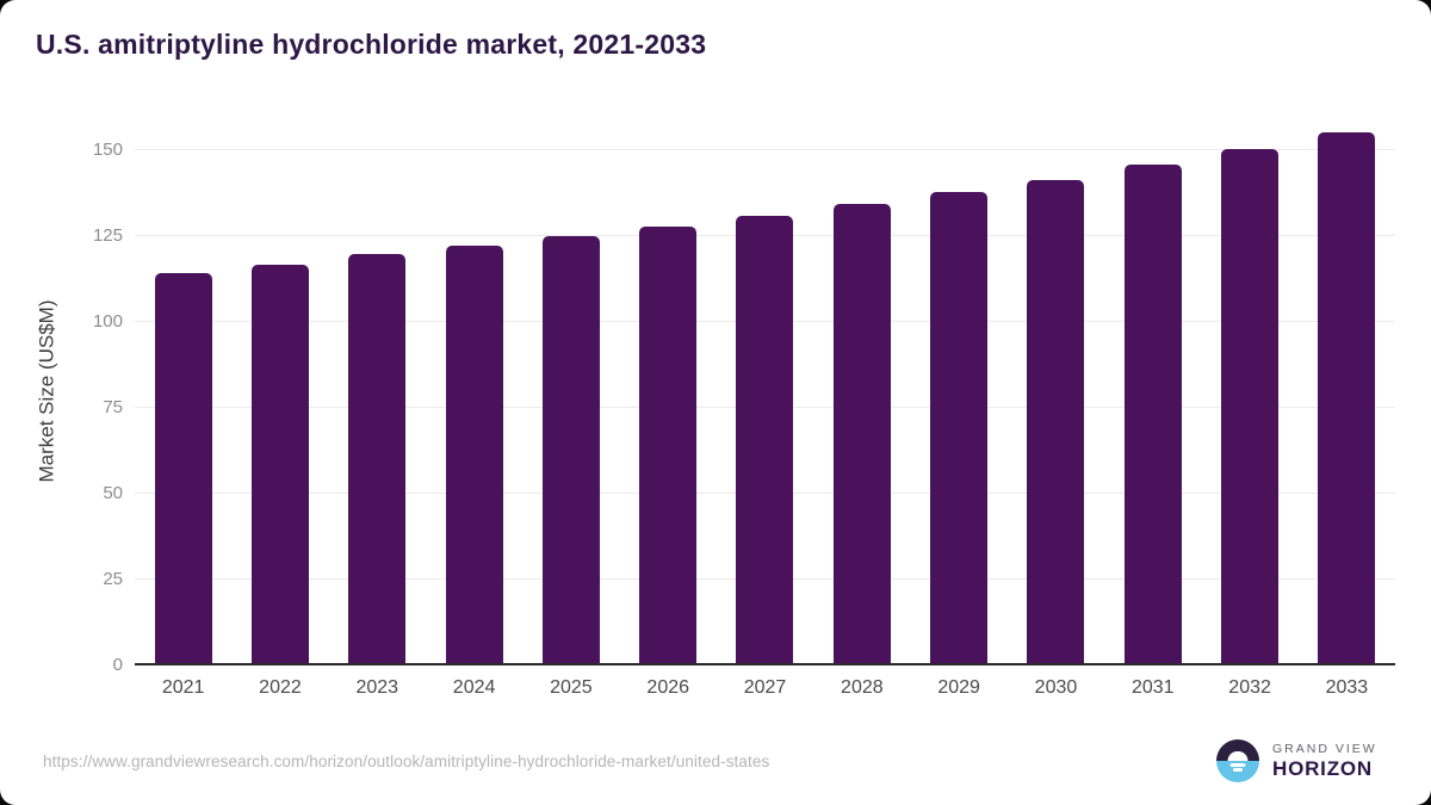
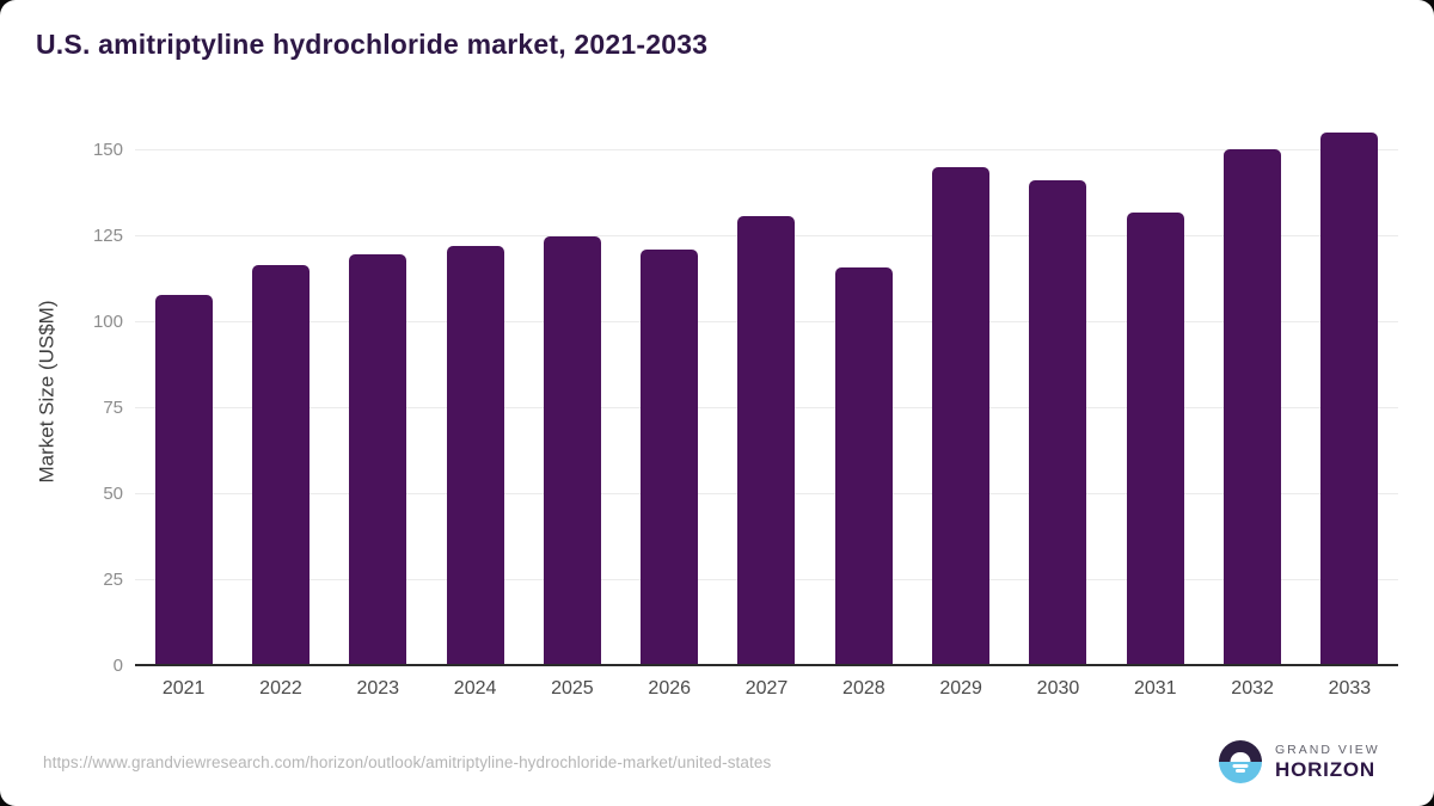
2021: 114 -> 108
2026: 128 -> 121
2028: 134 -> 116
2029: 138 -> 145
2031: 146 -> 132
